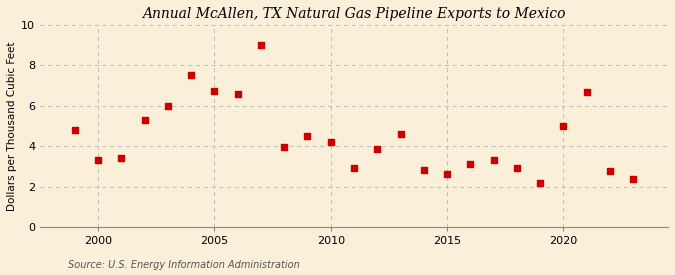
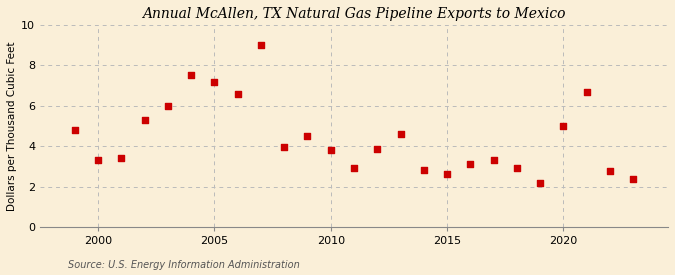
2005: 6.75 -> 7.15
2010: 4.20 -> 3.80
